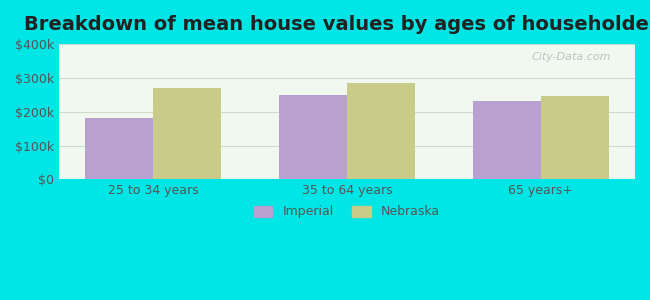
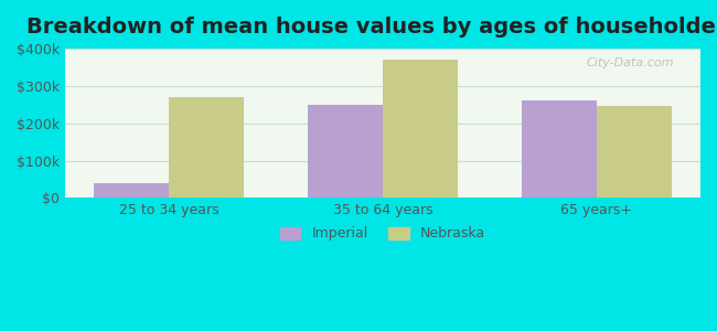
Imperial/25 to 34 years: $182k -> $40k
Nebraska/35 to 64 years: $285k -> $370k
Imperial/65 years+: $232k -> $260k
